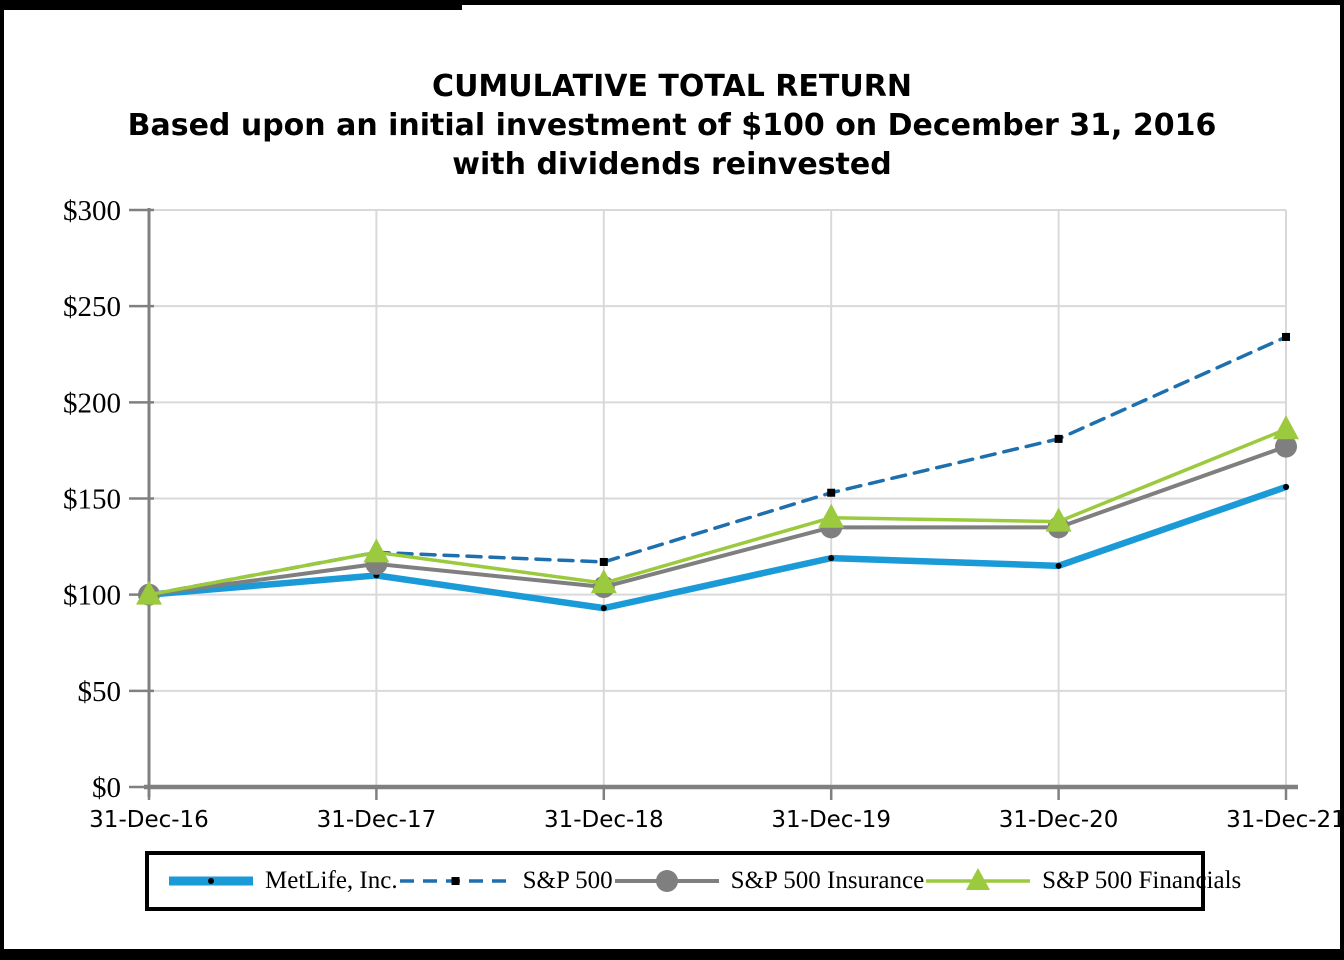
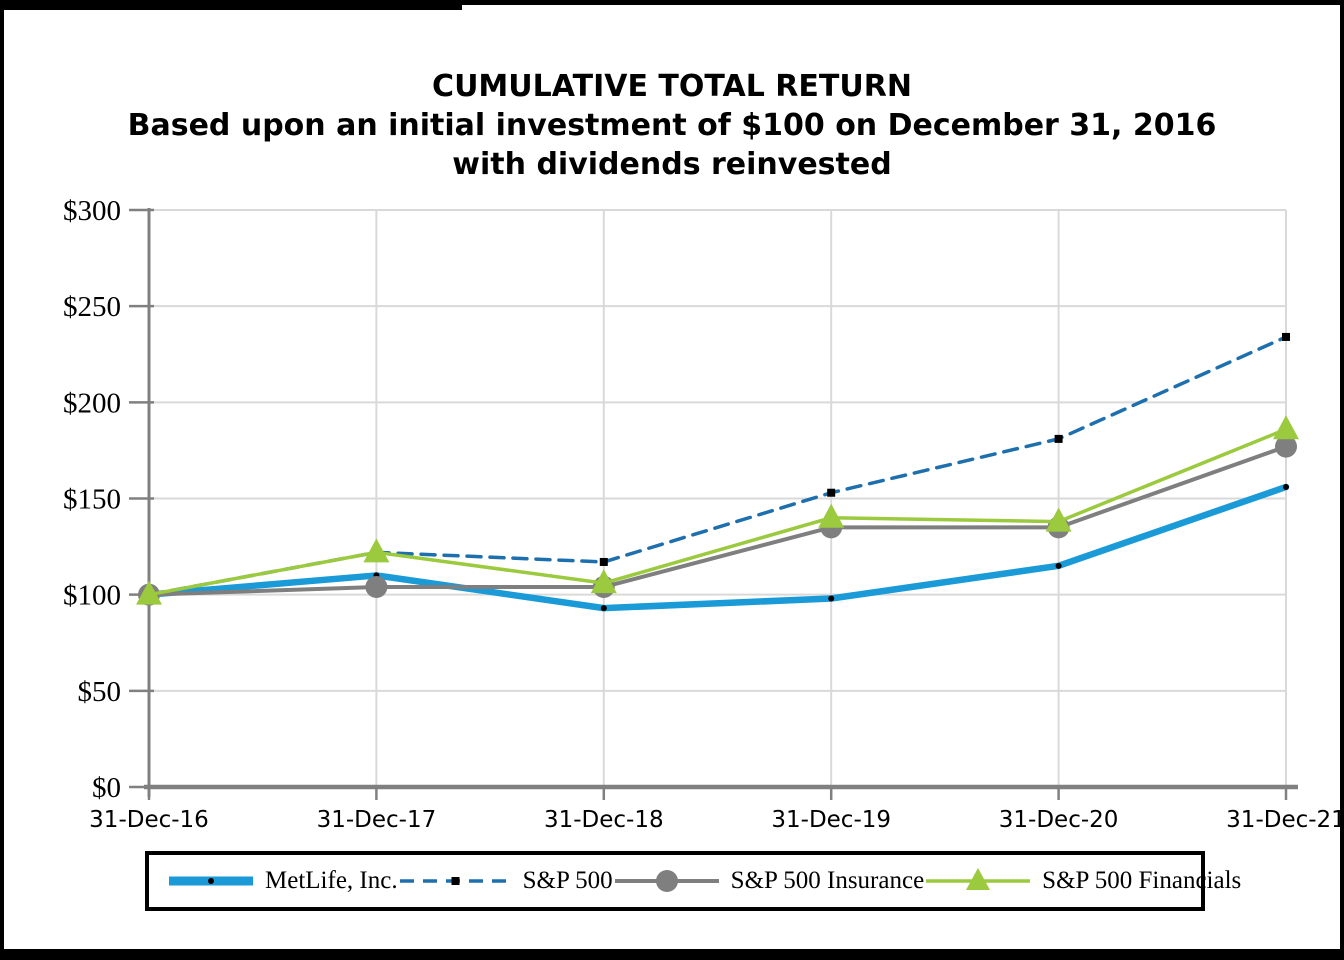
S&P 500 Insurance/31-Dec-17: $116 -> $104
MetLife, Inc./31-Dec-19: $119 -> $98
